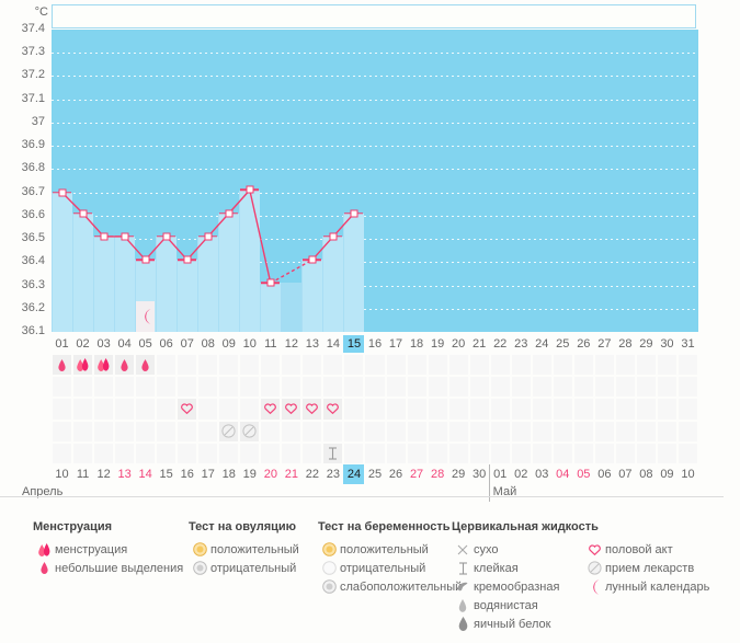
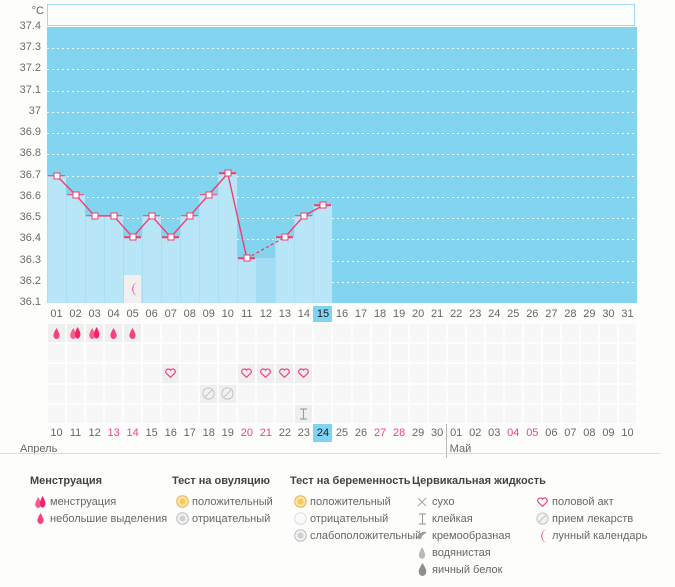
15: 36.61 -> 36.56
